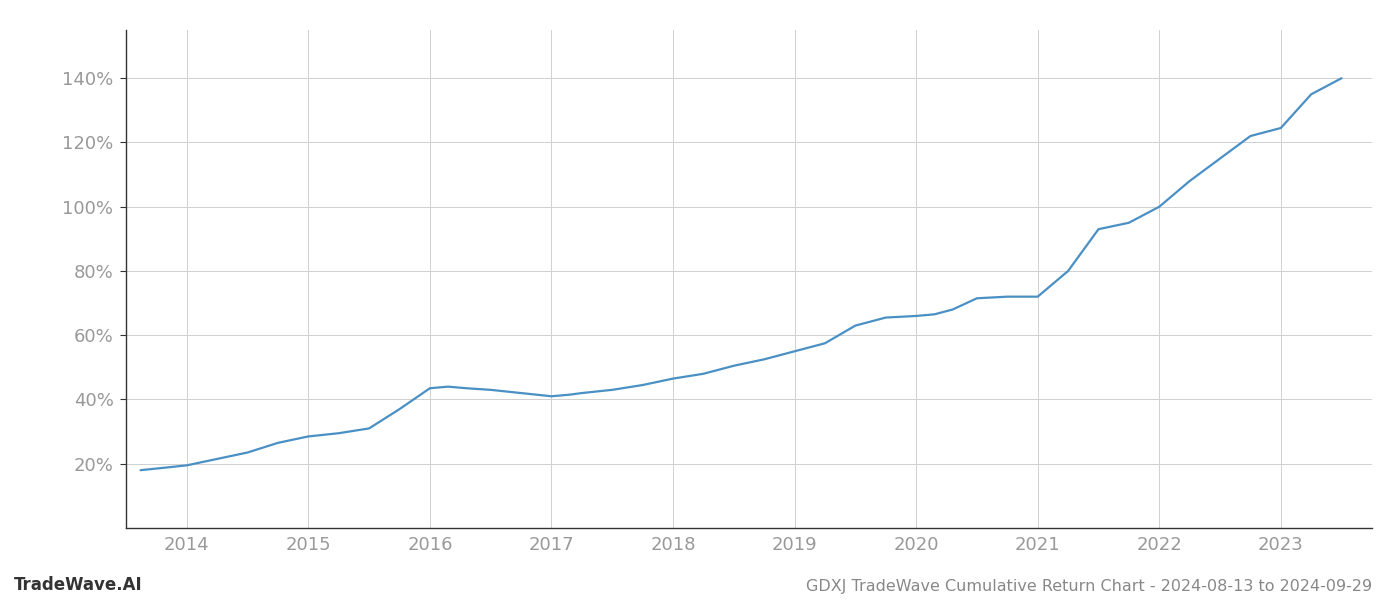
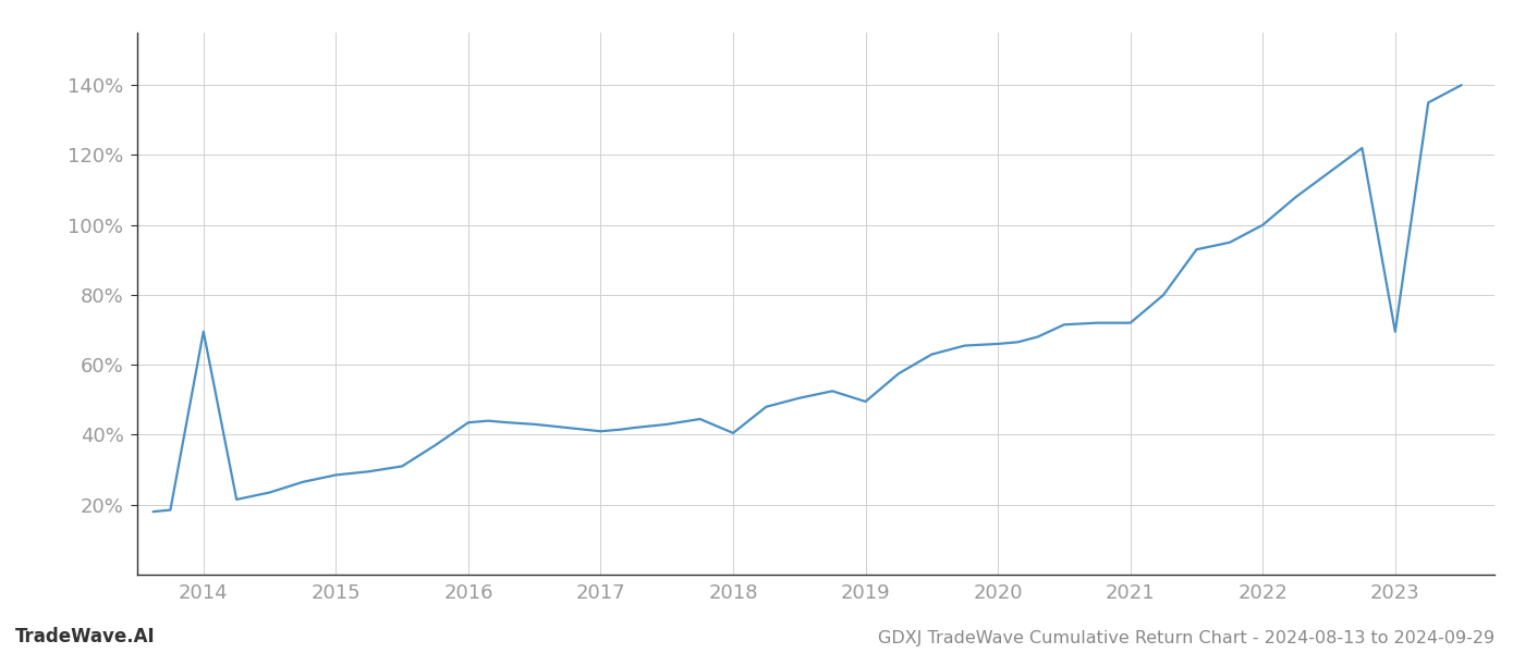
2014: 19.5% -> 69.5%
2018: 46.5% -> 40.5%
2019: 55.0% -> 49.5%
2023: 124.5% -> 69.5%
